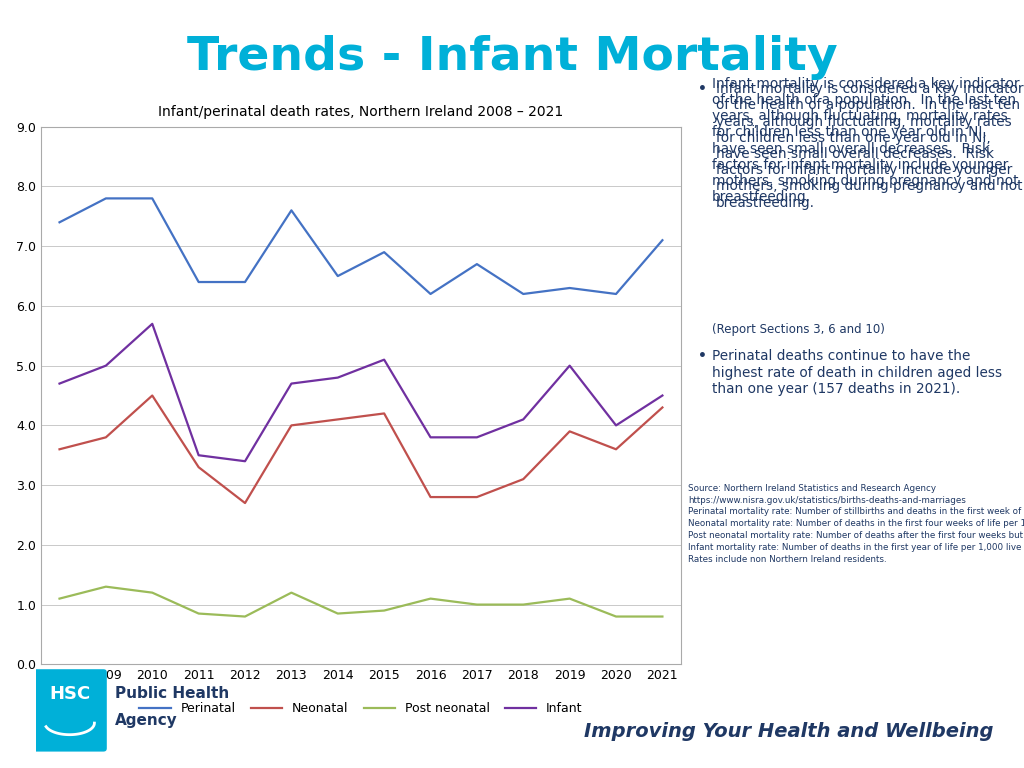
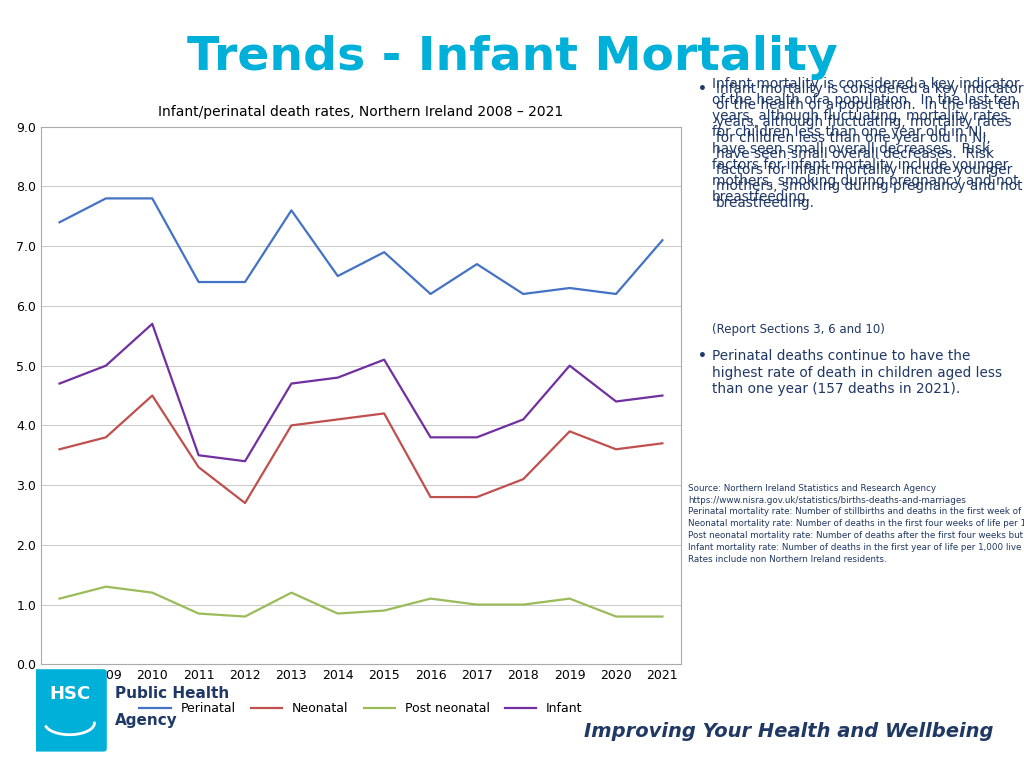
Infant/perinatal death rates, Northern Ireland 2008 – 2021/Infant/2020: 4.0 -> 4.4
Infant/perinatal death rates, Northern Ireland 2008 – 2021/Neonatal/2021: 4.3 -> 3.7
